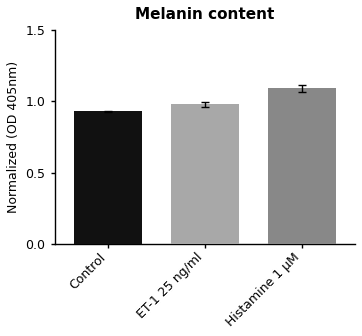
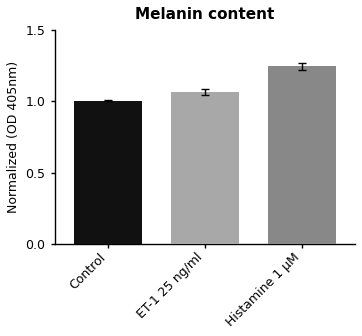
Control: 0.93 -> 1.00
ET-1 25 ng/ml: 0.98 -> 1.06
Histamine 1 μM: 1.09 -> 1.25
